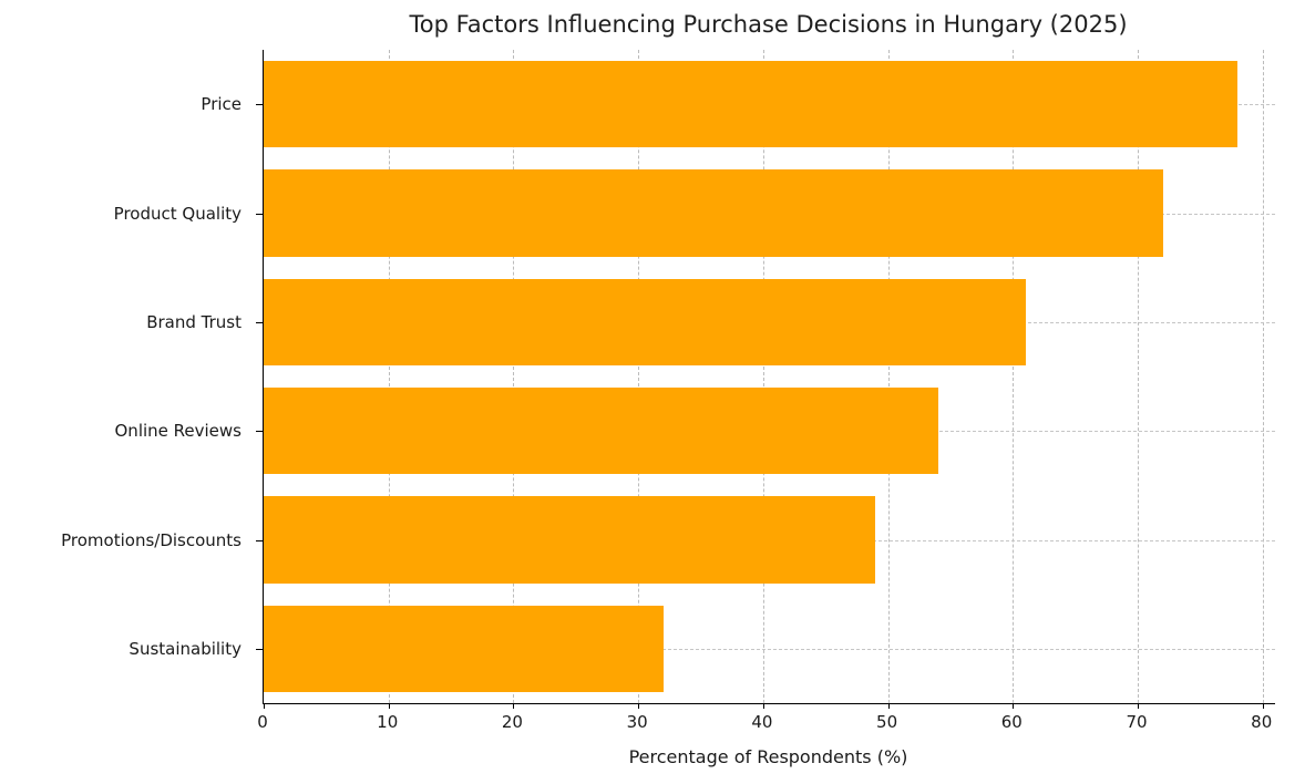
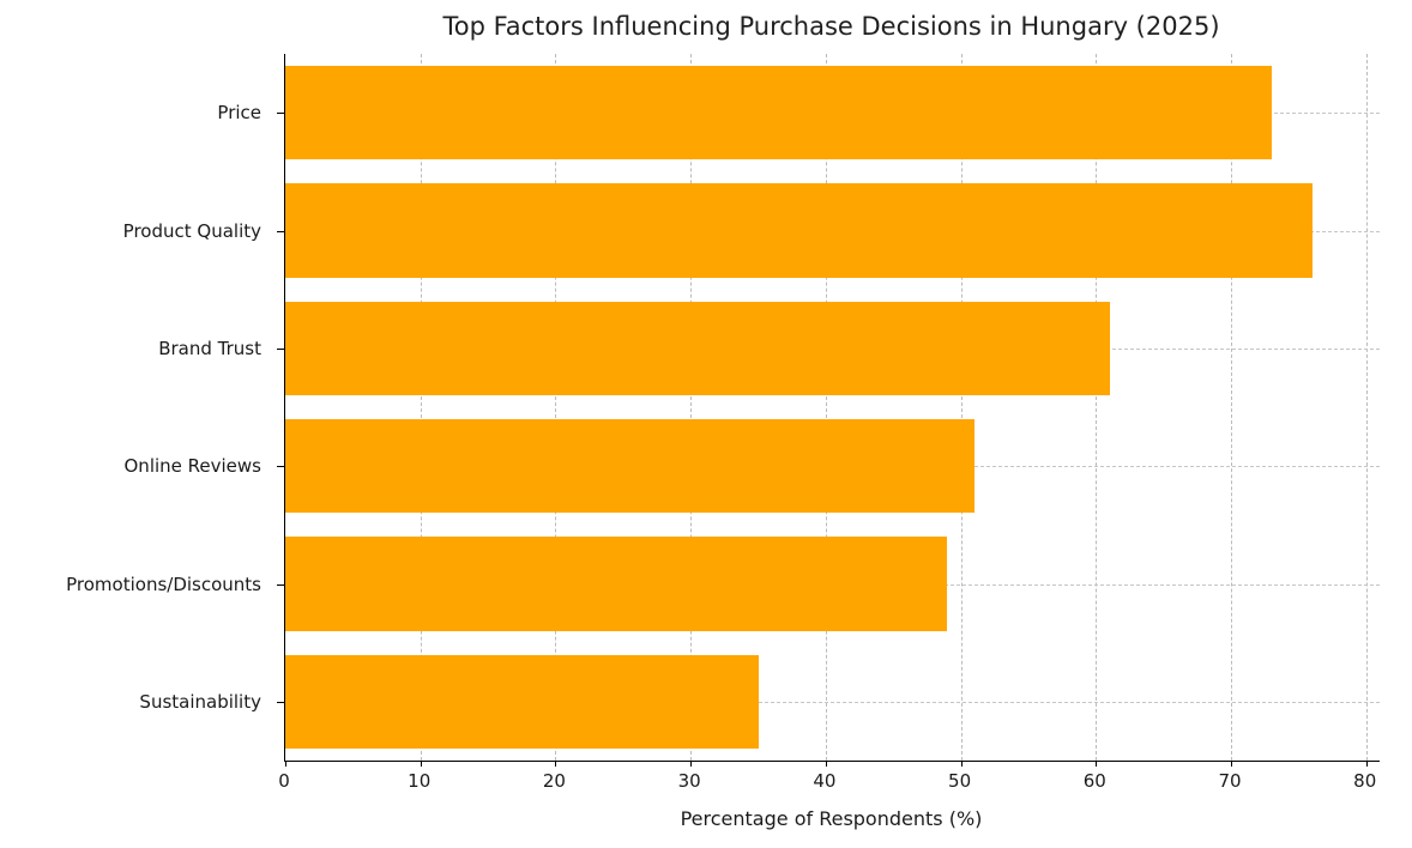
Price: 78 -> 73
Product Quality: 72 -> 76
Online Reviews: 54 -> 51
Sustainability: 32 -> 35
